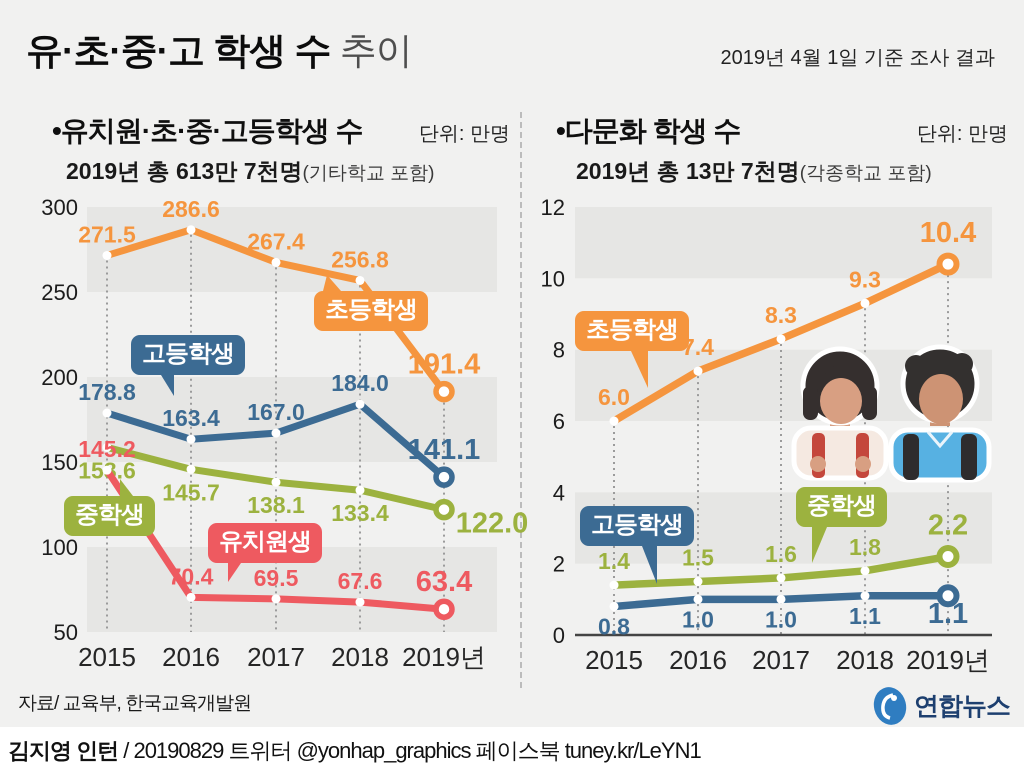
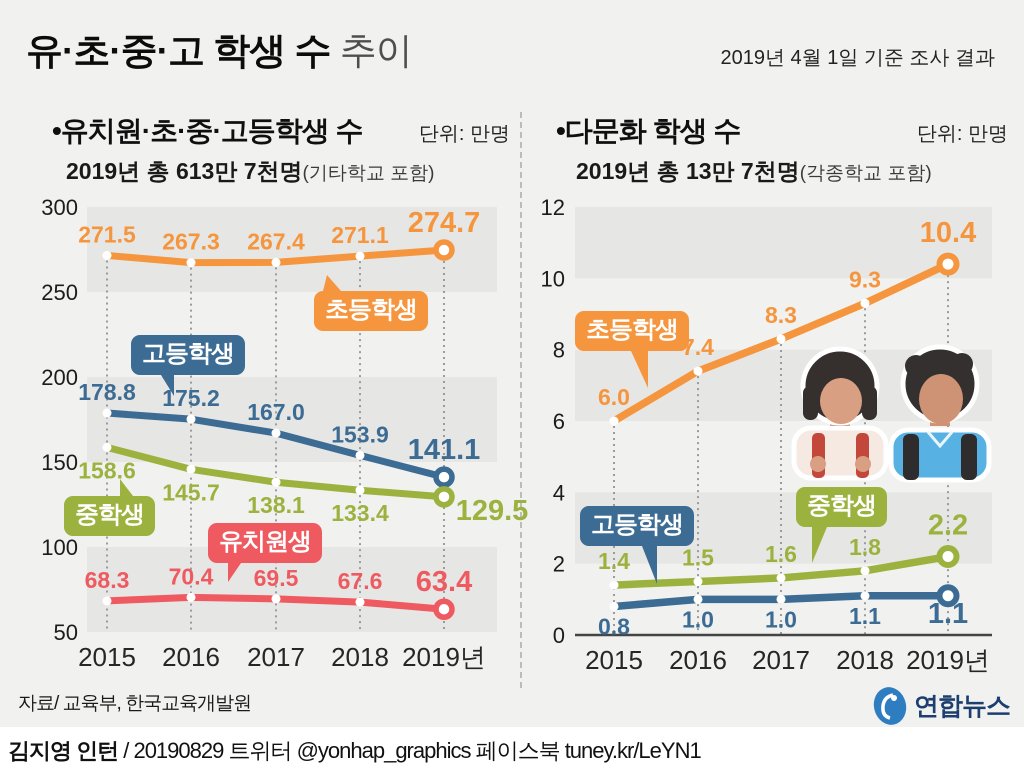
•유치원·초·중·고등학생 수/유치원생/2015: 145.2 -> 68.3
•유치원·초·중·고등학생 수/초등학생/2016: 286.6 -> 267.3
•유치원·초·중·고등학생 수/고등학생/2016: 163.4 -> 175.2
•유치원·초·중·고등학생 수/초등학생/2018: 256.8 -> 271.1
•유치원·초·중·고등학생 수/고등학생/2018: 184.0 -> 153.9
•유치원·초·중·고등학생 수/초등학생/2019년: 191.4 -> 274.7
•유치원·초·중·고등학생 수/중학생/2019년: 122.0 -> 129.5
